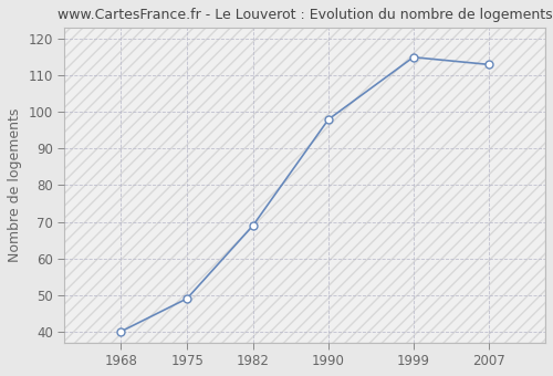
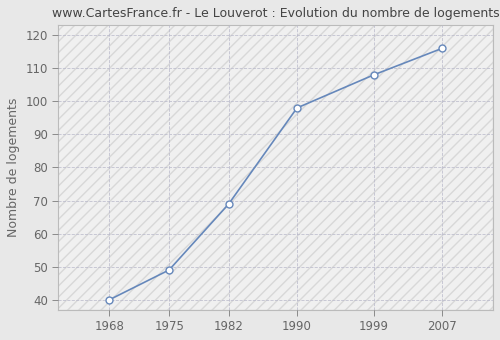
1999: 115 -> 108
2007: 113 -> 116
